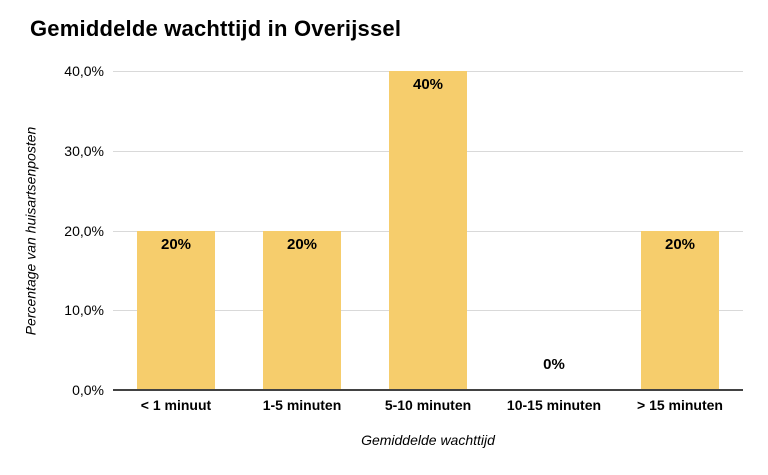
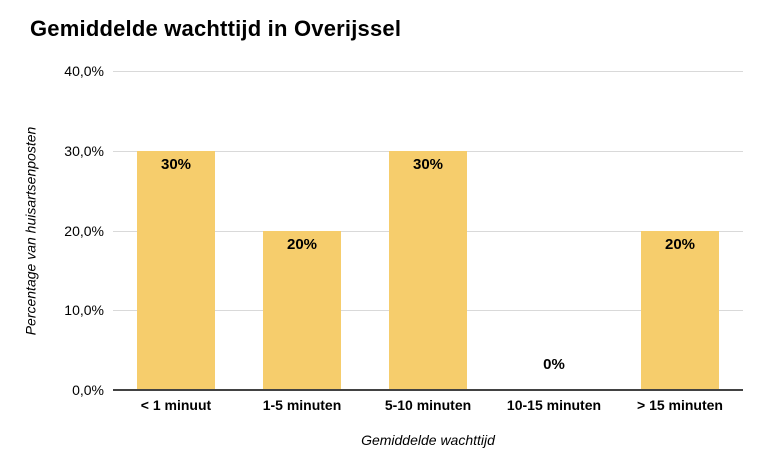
< 1 minuut: 20% -> 30%
5-10 minuten: 40% -> 30%
